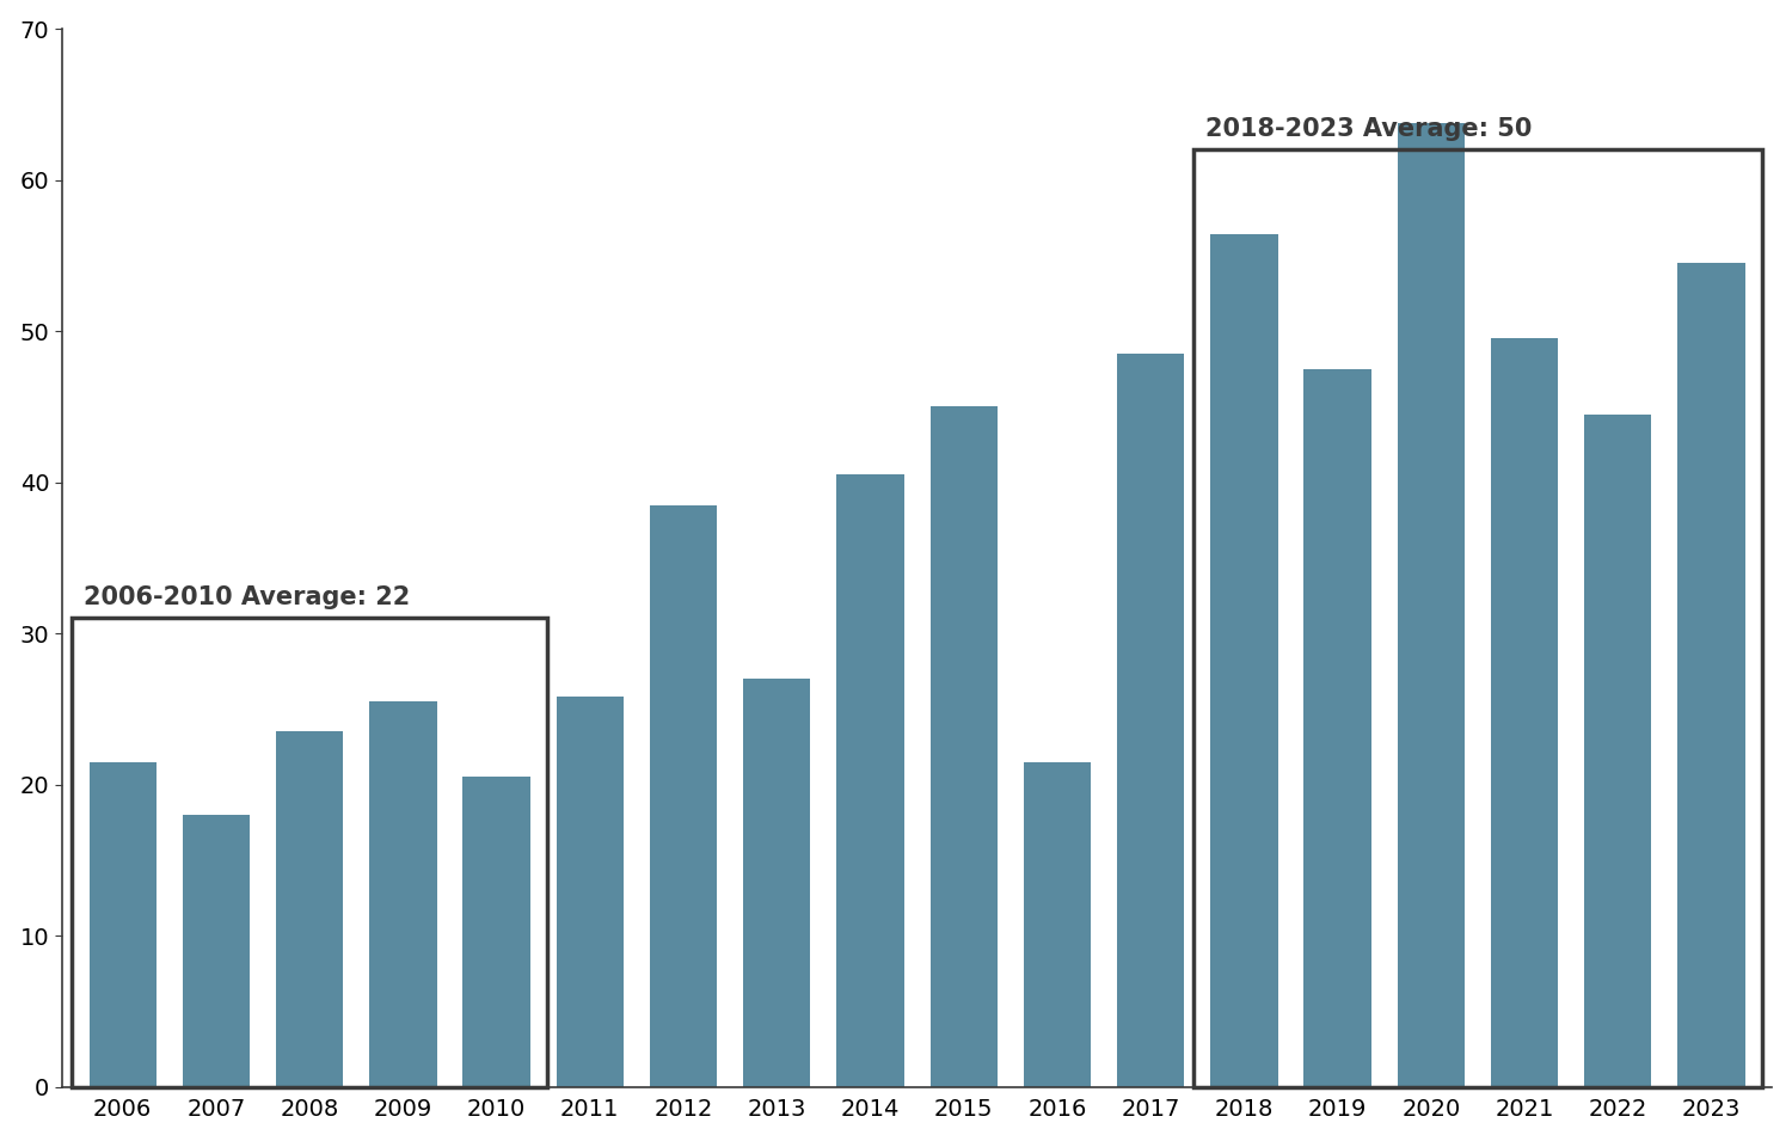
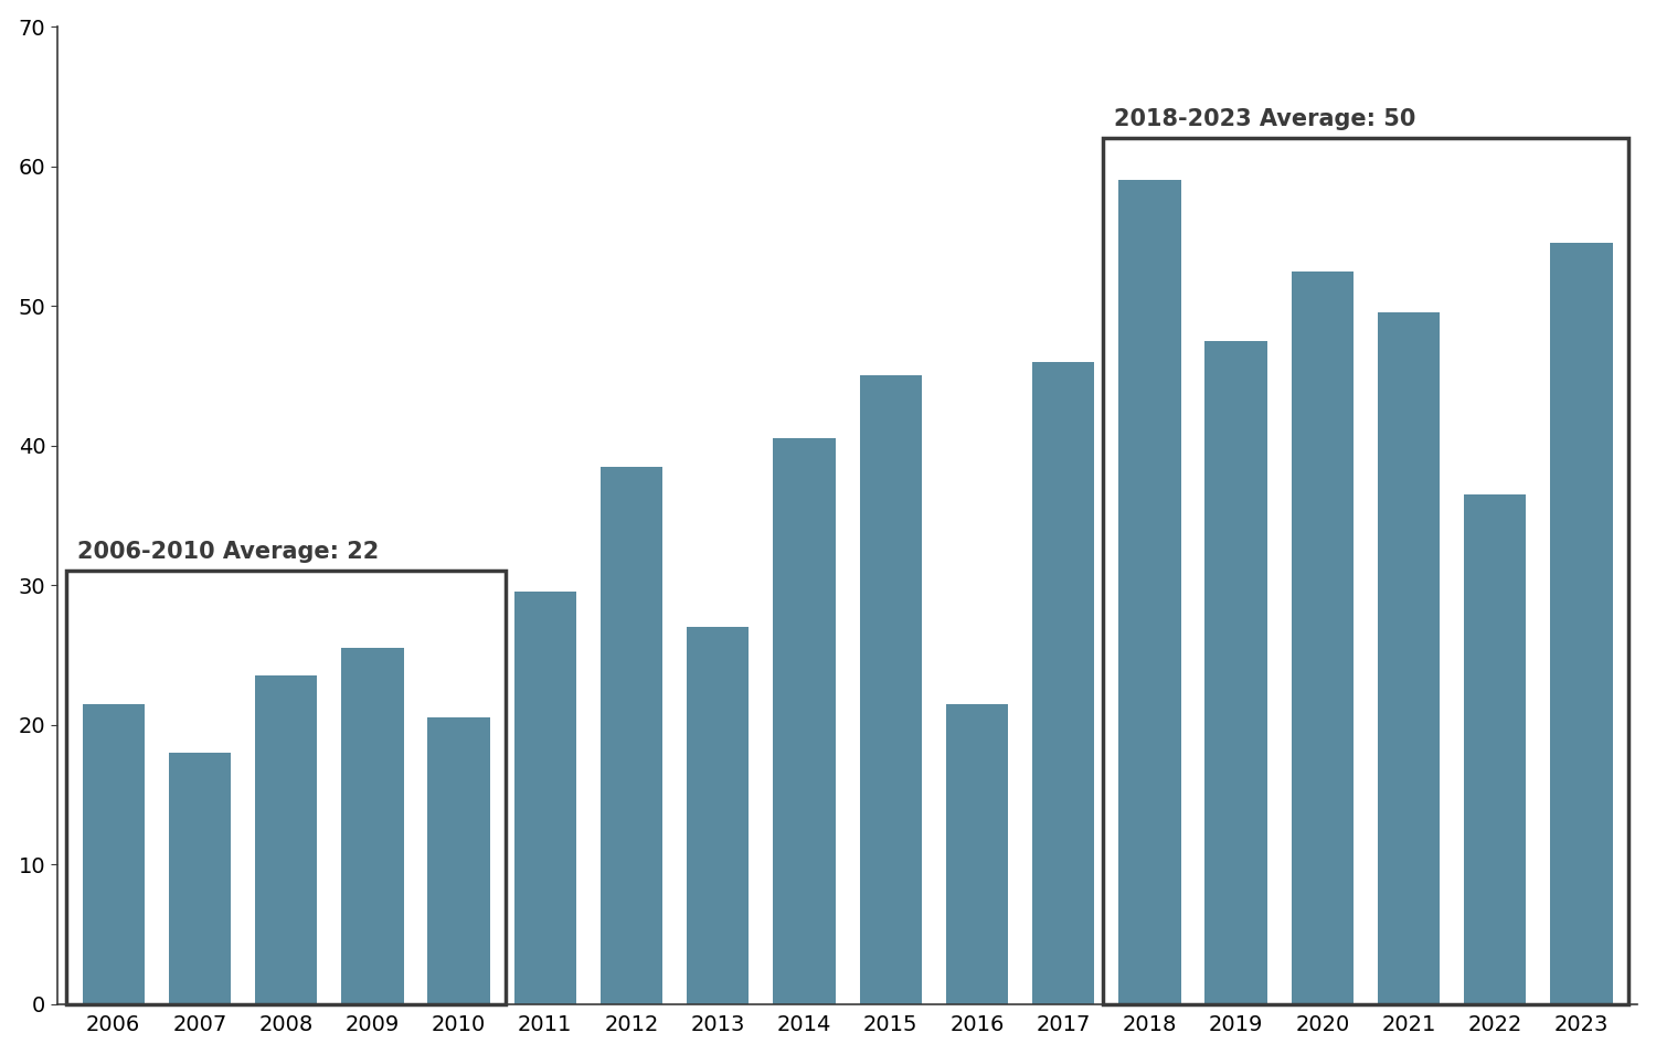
2011: 25.8 -> 29.5
2017: 48.5 -> 46.0
2018: 56.4 -> 59.0
2020: 63.8 -> 52.5
2022: 44.5 -> 36.5
